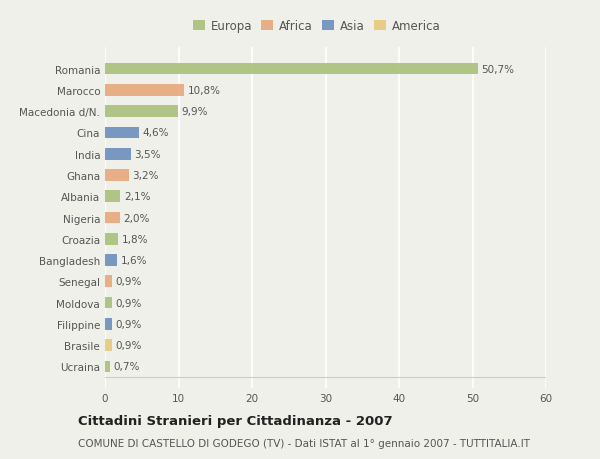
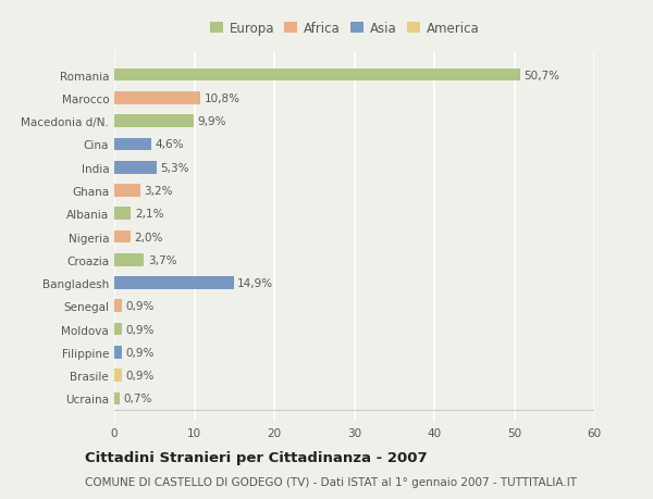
India: 3,5% -> 5,3%
Croazia: 1,8% -> 3,7%
Bangladesh: 1,6% -> 14,9%
